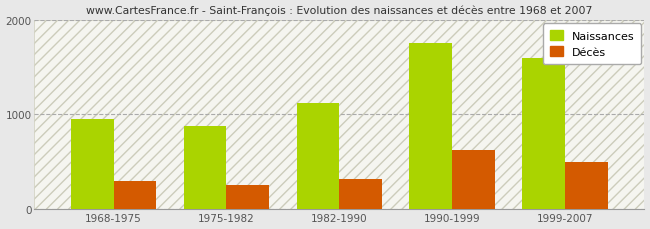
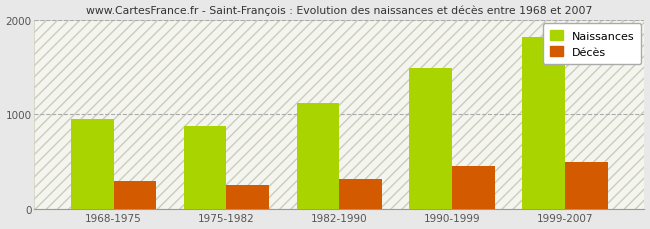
Naissances/1990-1999: 1760 -> 1490
Décès/1990-1999: 620 -> 450
Naissances/1999-2007: 1600 -> 1820
